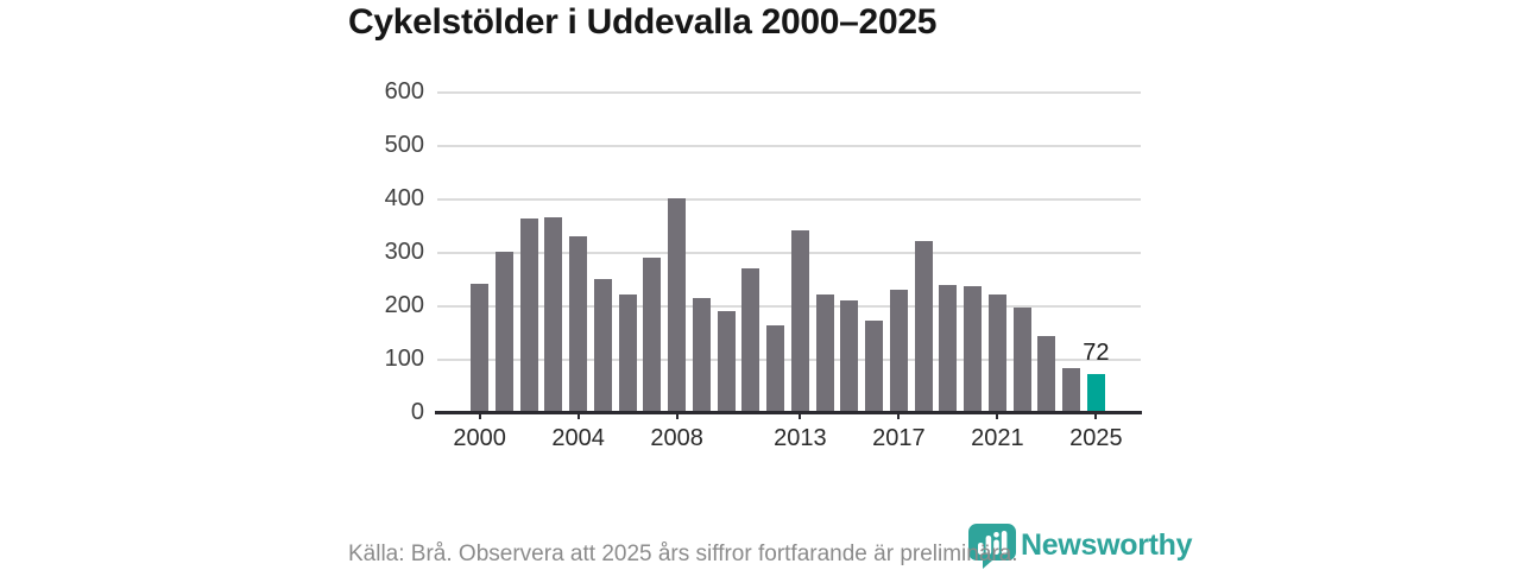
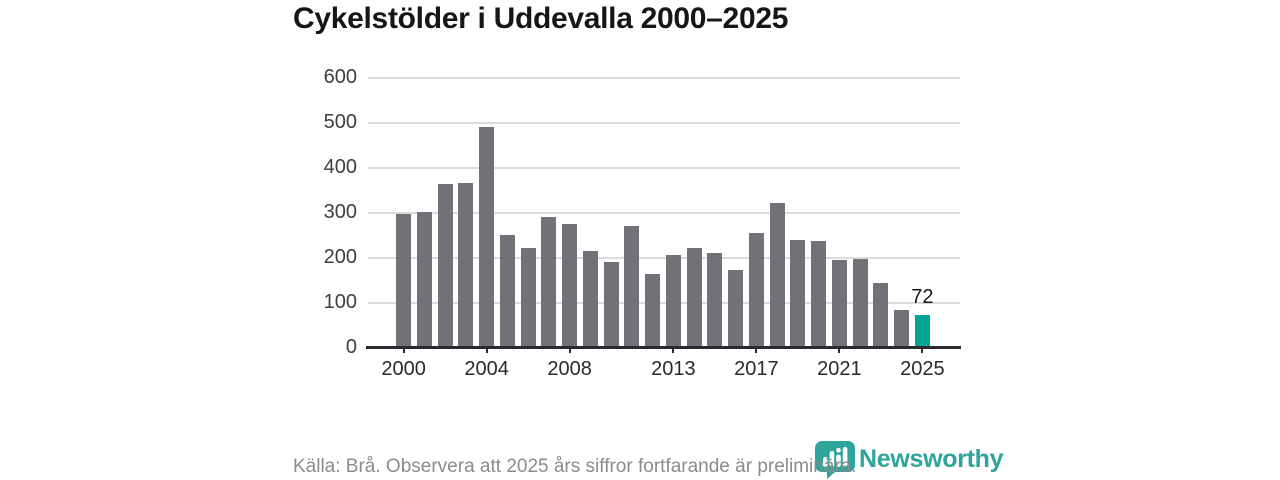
2000: 240 -> 300
2004: 330 -> 490
2008: 400 -> 270
2013: 340 -> 200
2017: 230 -> 250
2021: 220 -> 190
